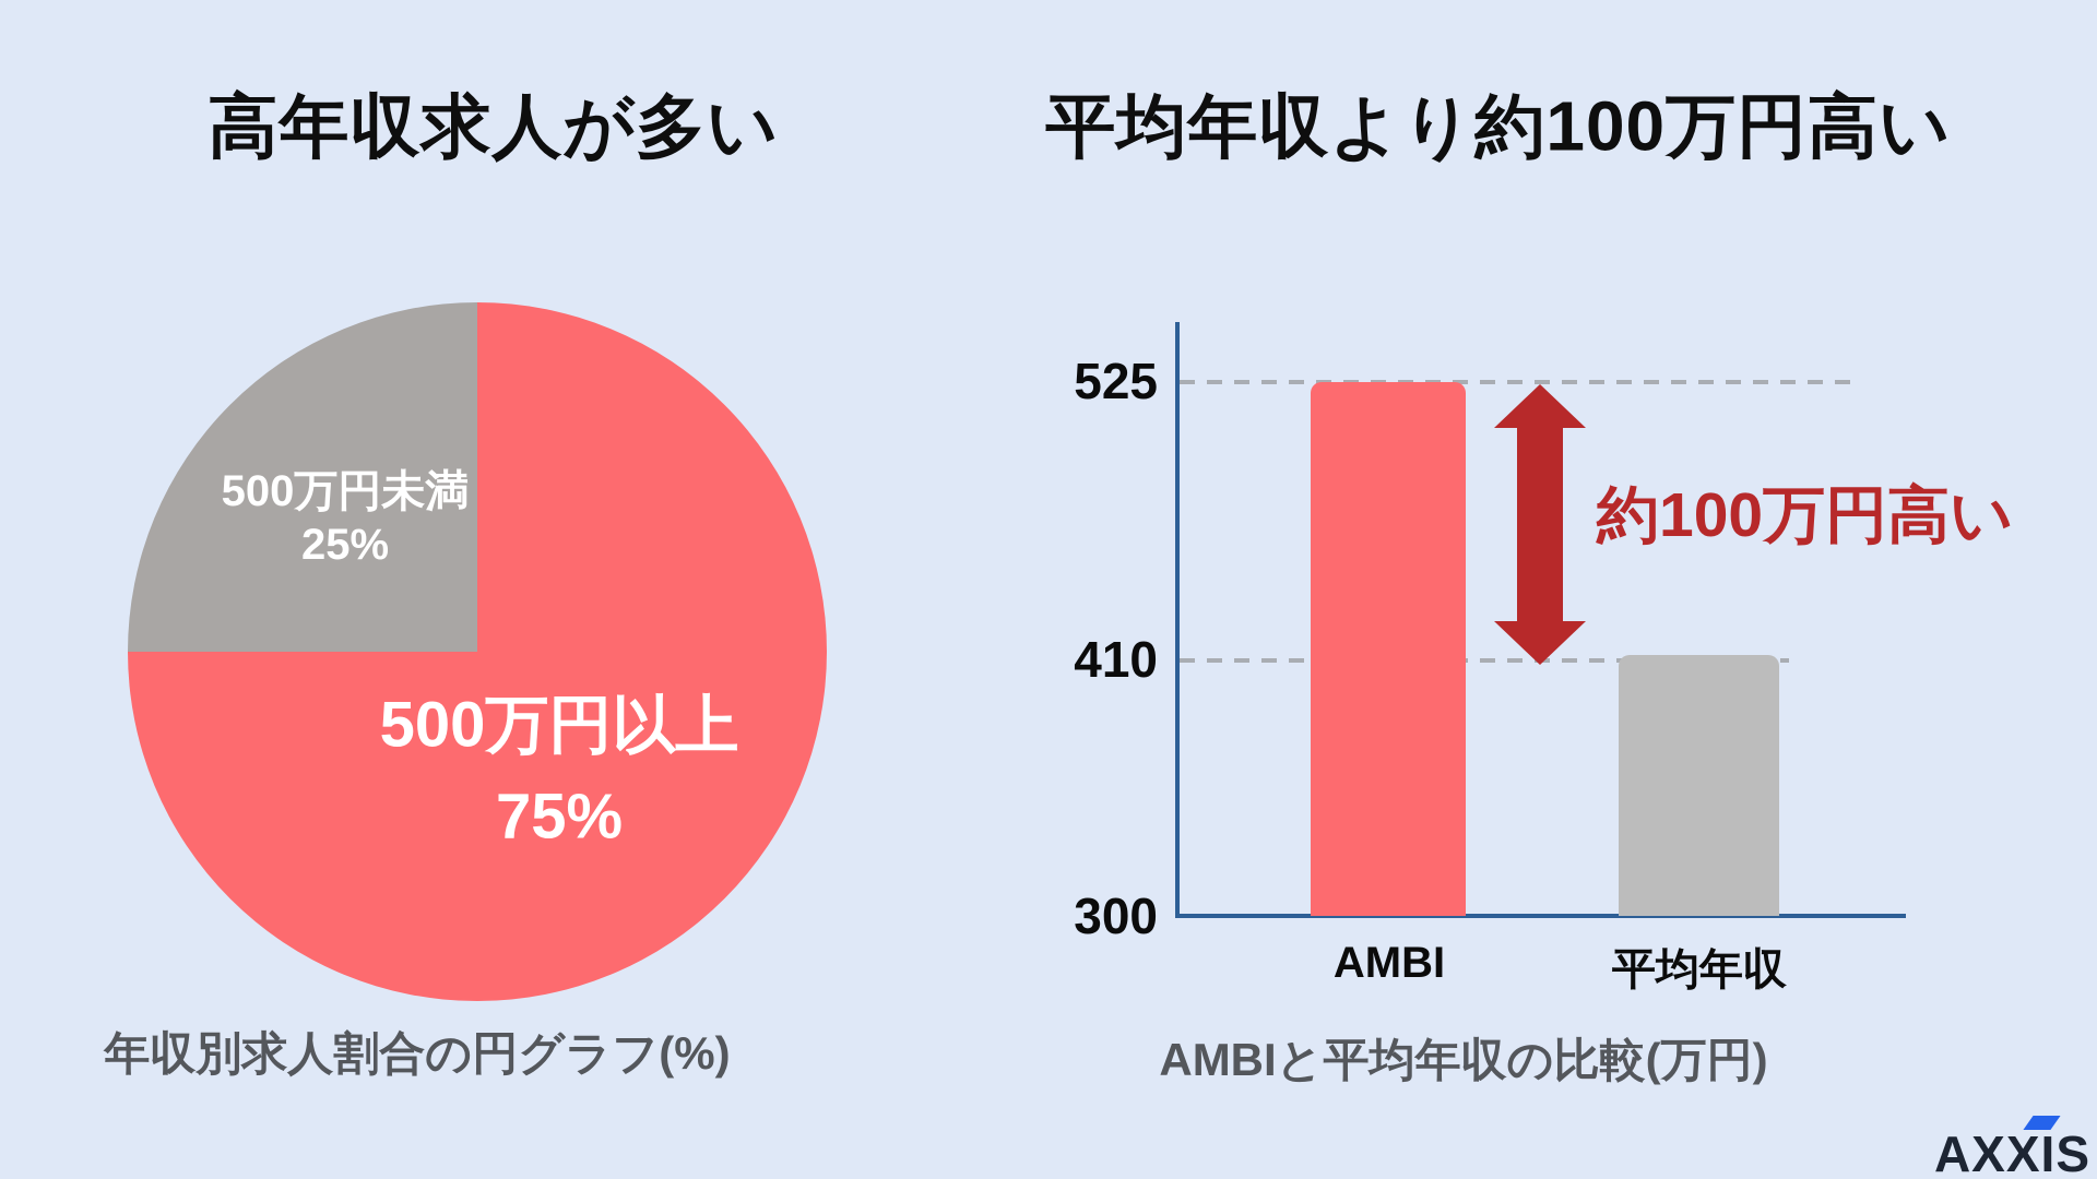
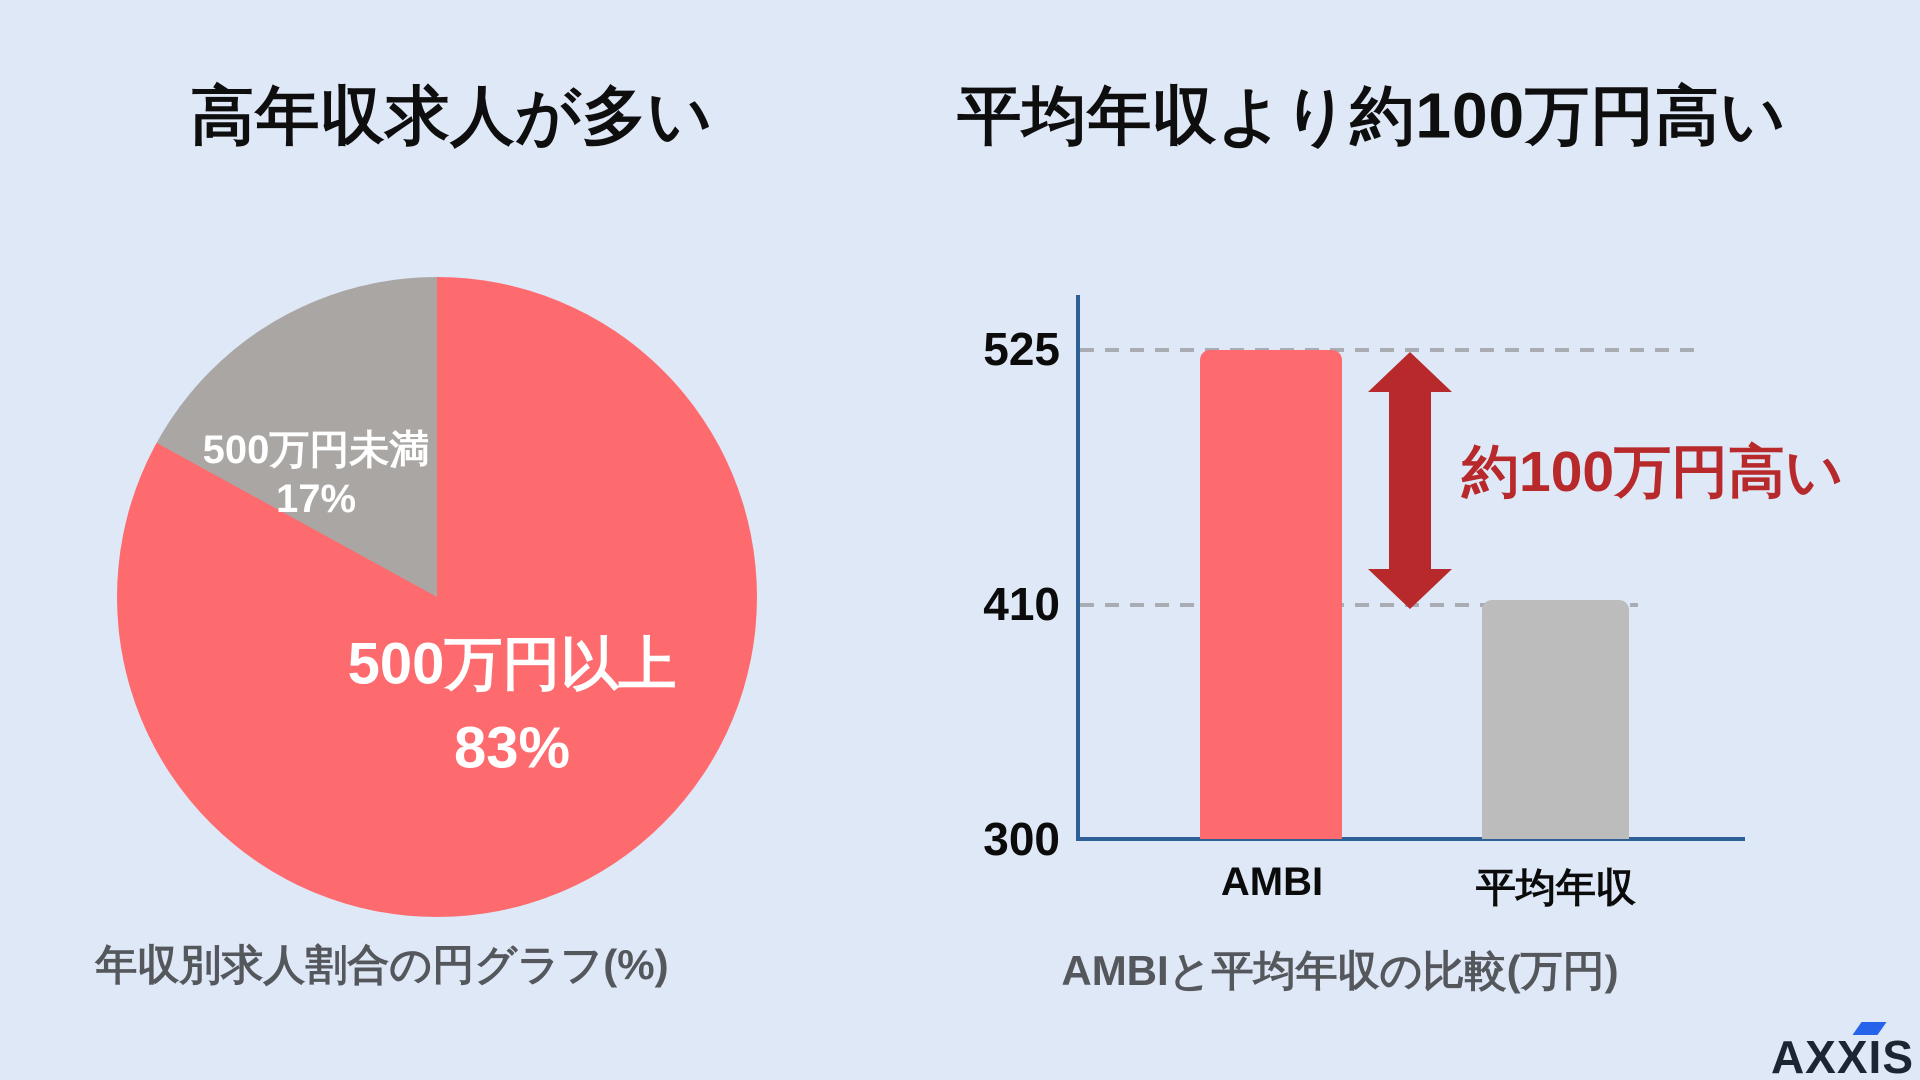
高年収求人が多い/500万円以上: 75% -> 83%
高年収求人が多い/500万円未満: 25% -> 17%
